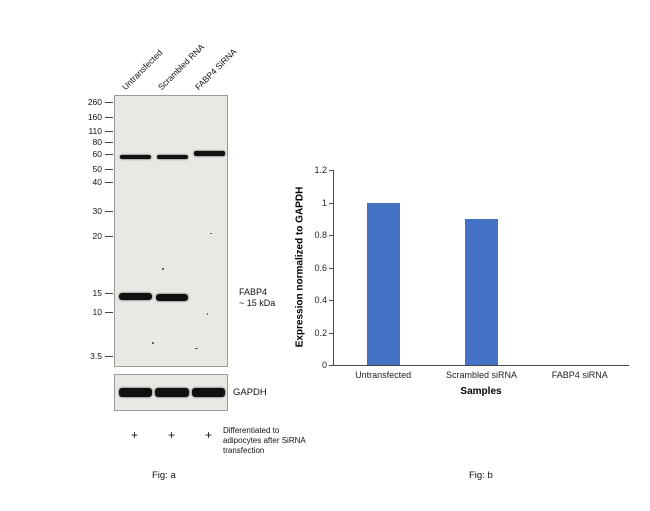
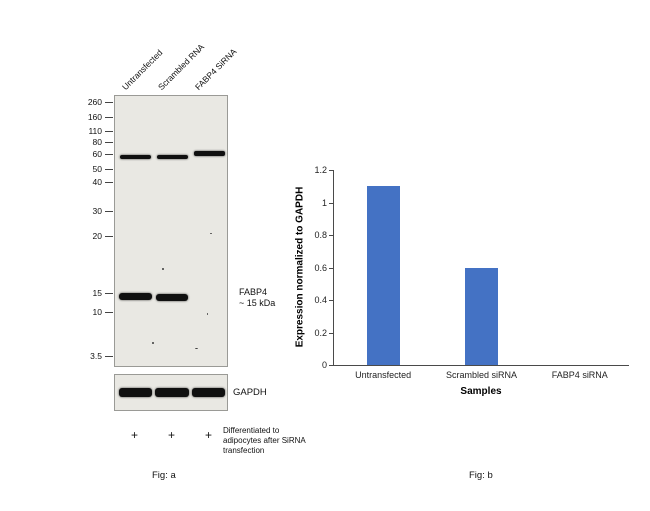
Untransfected: 1.0 -> 1.1
Scrambled siRNA: 0.9 -> 0.6
